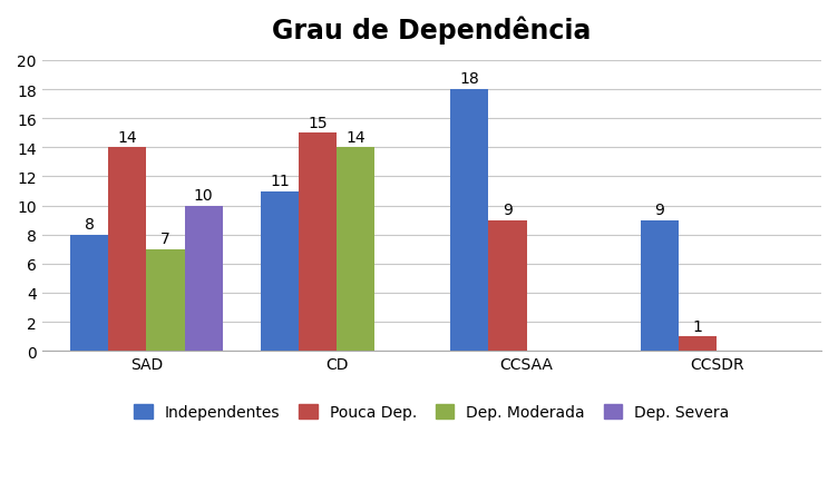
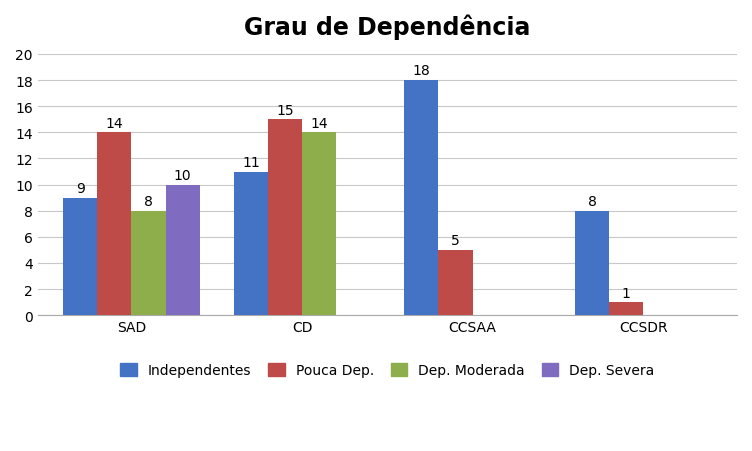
Independentes/SAD: 8 -> 9
Dep. Moderada/SAD: 7 -> 8
Pouca Dep./CCSAA: 9 -> 5
Independentes/CCSDR: 9 -> 8
